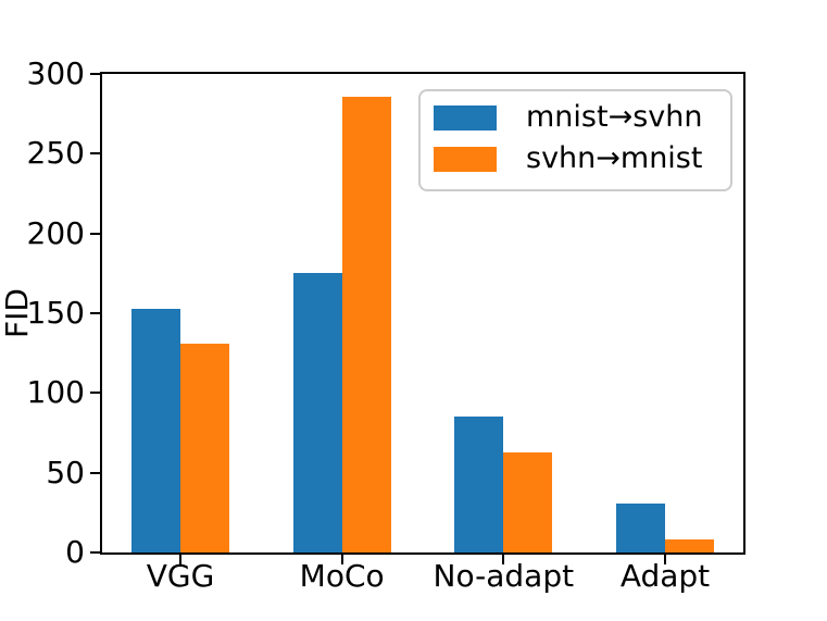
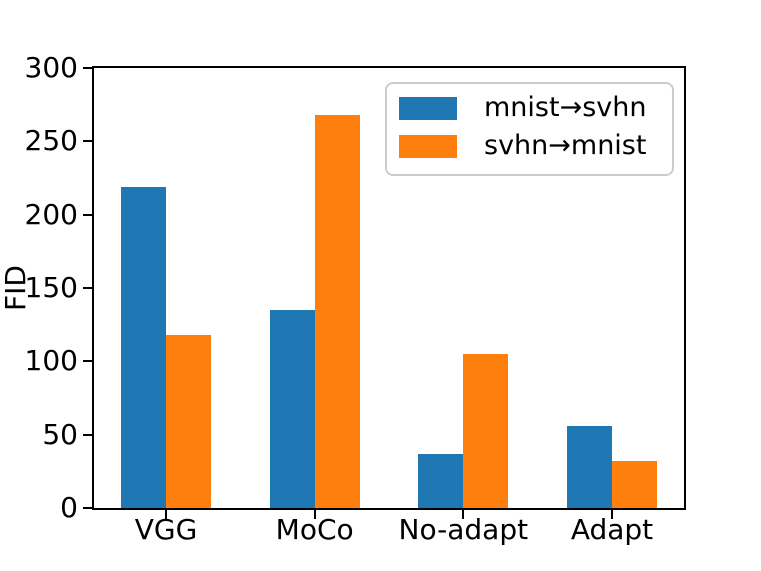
mnist→svhn/VGG: 153 -> 219
svhn→mnist/VGG: 131 -> 118
mnist→svhn/MoCo: 175 -> 135
svhn→mnist/MoCo: 286 -> 268
mnist→svhn/No-adapt: 85 -> 37
svhn→mnist/No-adapt: 63 -> 105
mnist→svhn/Adapt: 31 -> 56
svhn→mnist/Adapt: 8 -> 32
